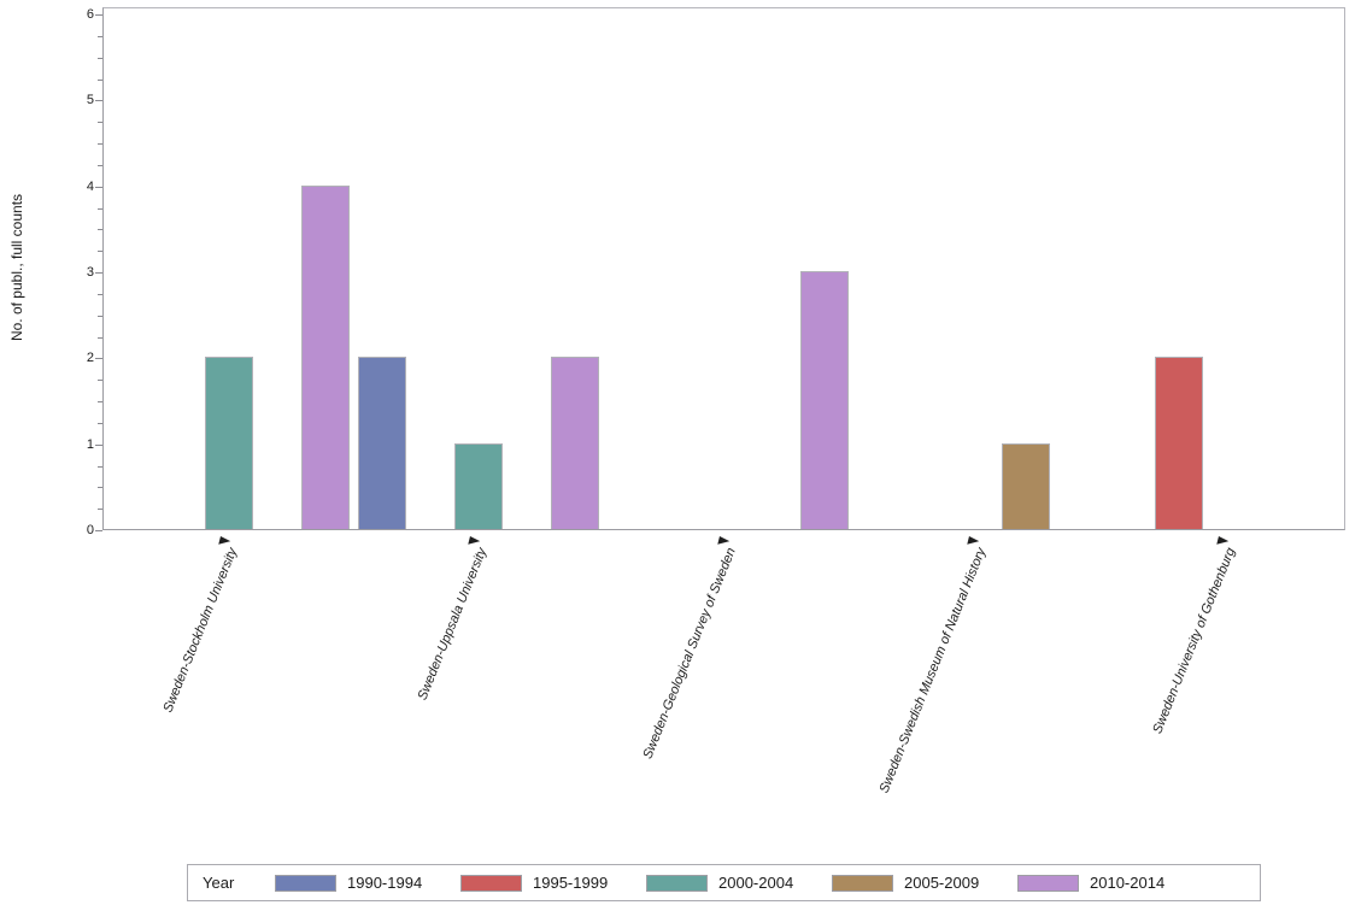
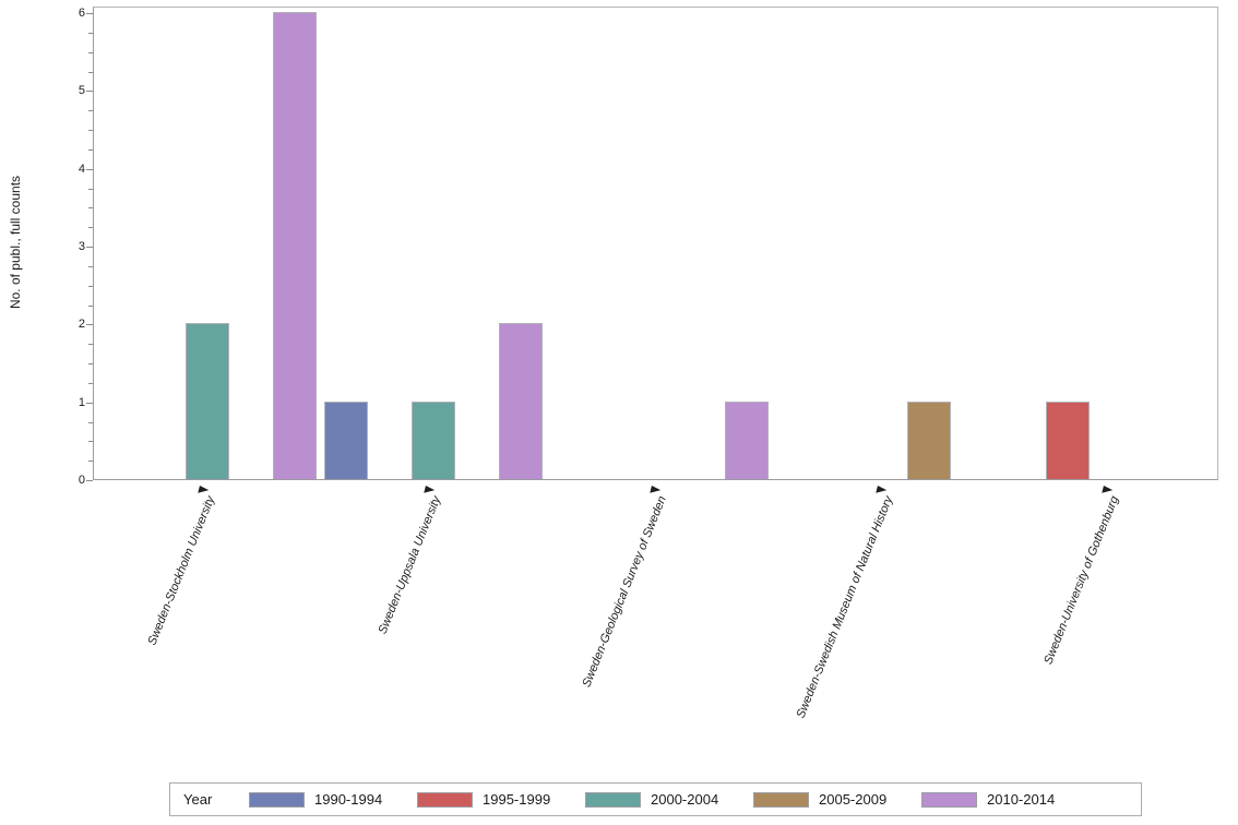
2010-2014/Sweden-Stockholm University: 4 -> 6
1990-1994/Sweden-Uppsala University: 2 -> 1
2010-2014/Sweden-Geological Survey of Sweden: 3 -> 1
1995-1999/Sweden-University of Gothenburg: 2 -> 1
